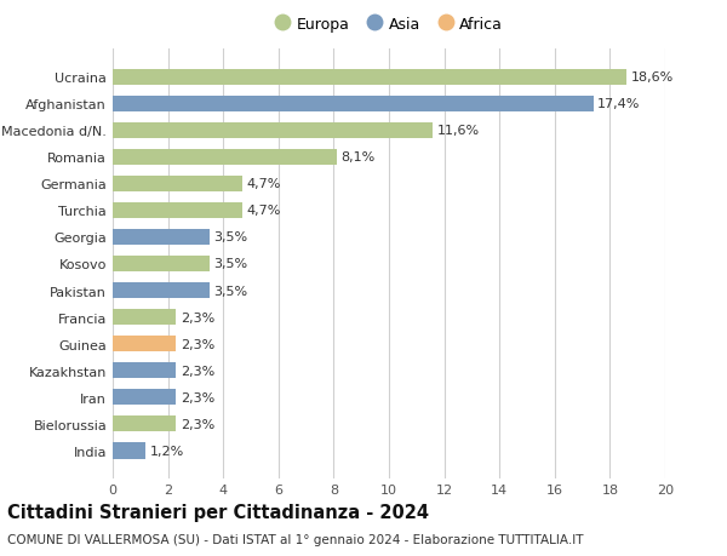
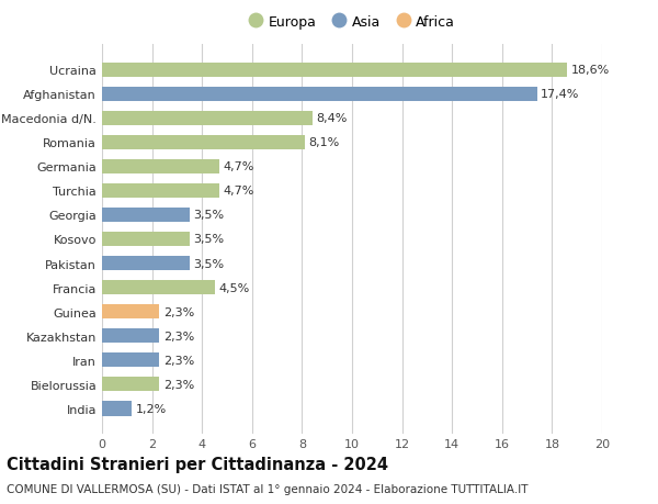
Macedonia d/N.: 11,6% -> 8,4%
Francia: 2,3% -> 4,5%
